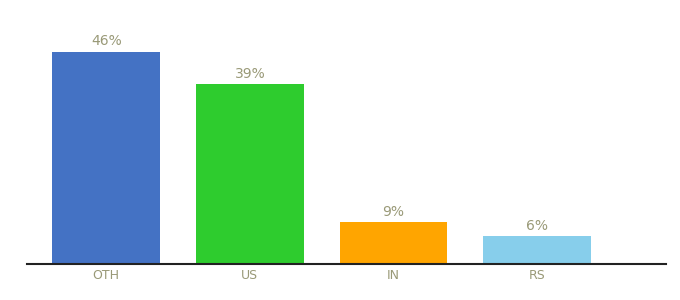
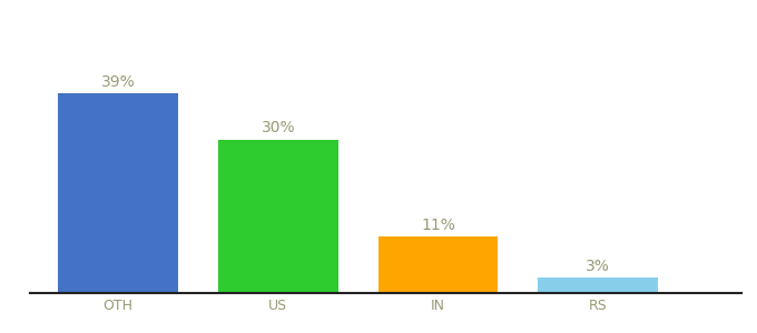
OTH: 46% -> 39%
US: 39% -> 30%
IN: 9% -> 11%
RS: 6% -> 3%
